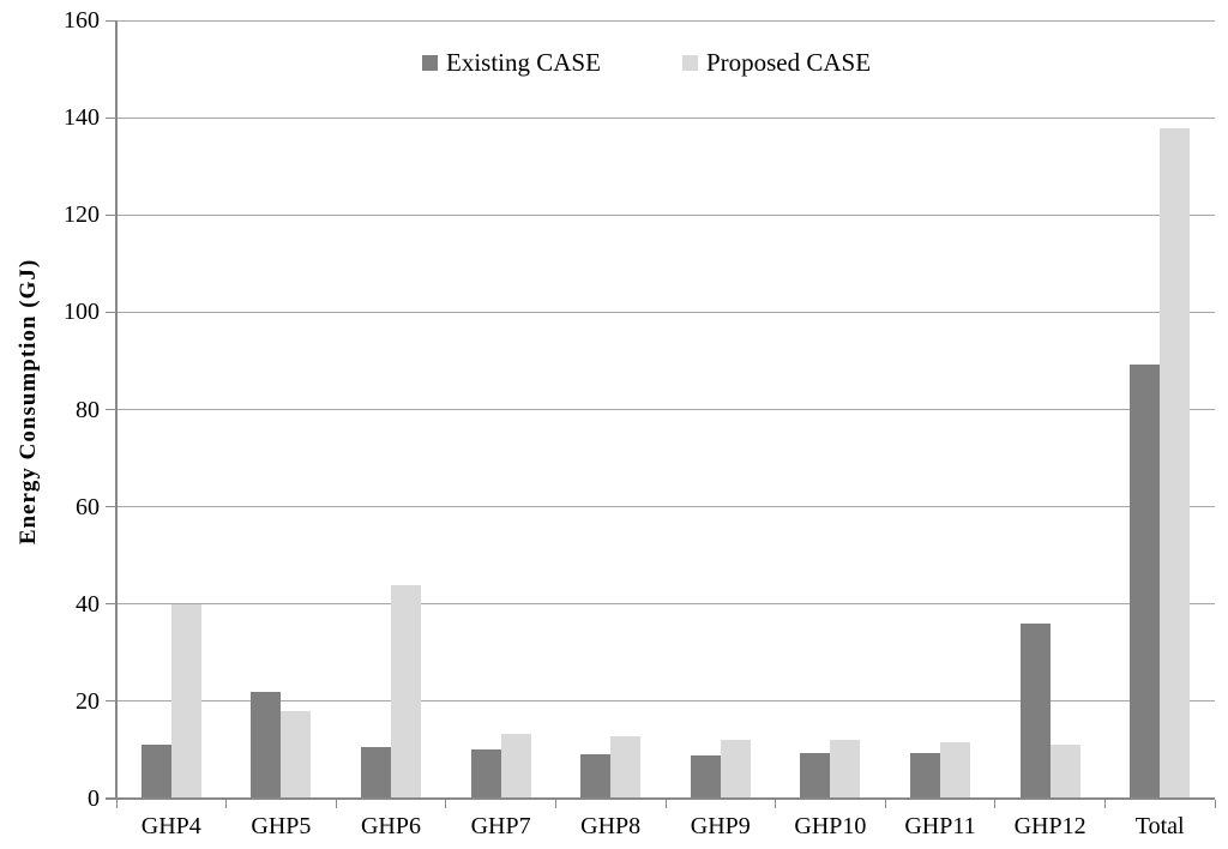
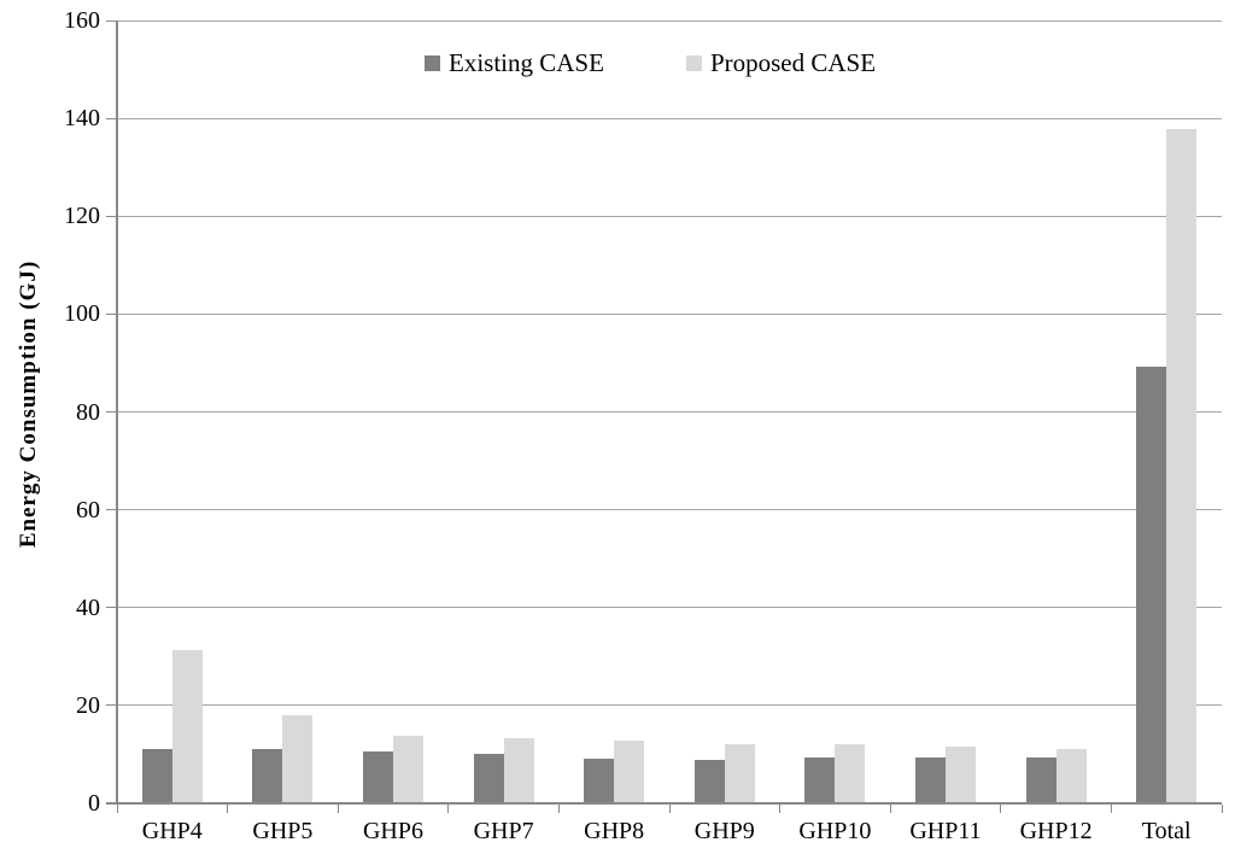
Proposed CASE/GHP4: 40 -> 31
Existing CASE/GHP5: 22 -> 11
Proposed CASE/GHP6: 44 -> 14
Existing CASE/GHP12: 36 -> 9
